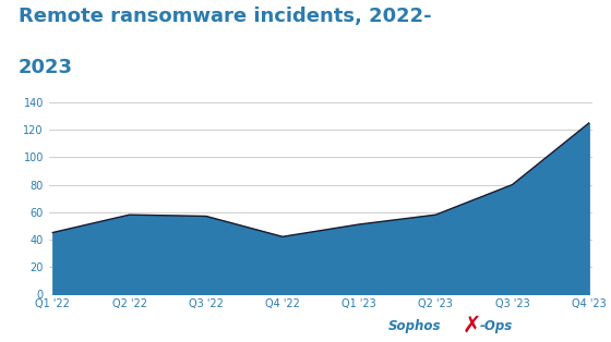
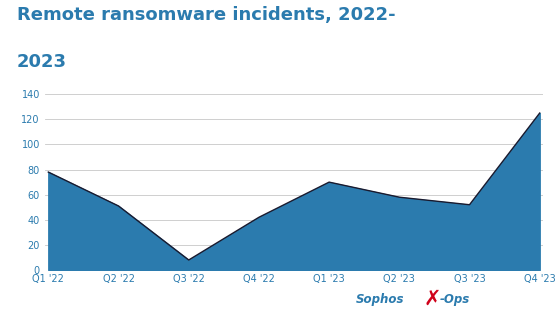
Q1 '22: 45 -> 78
Q2 '22: 58 -> 51
Q3 '22: 57 -> 8
Q1 '23: 51 -> 70
Q3 '23: 80 -> 52
